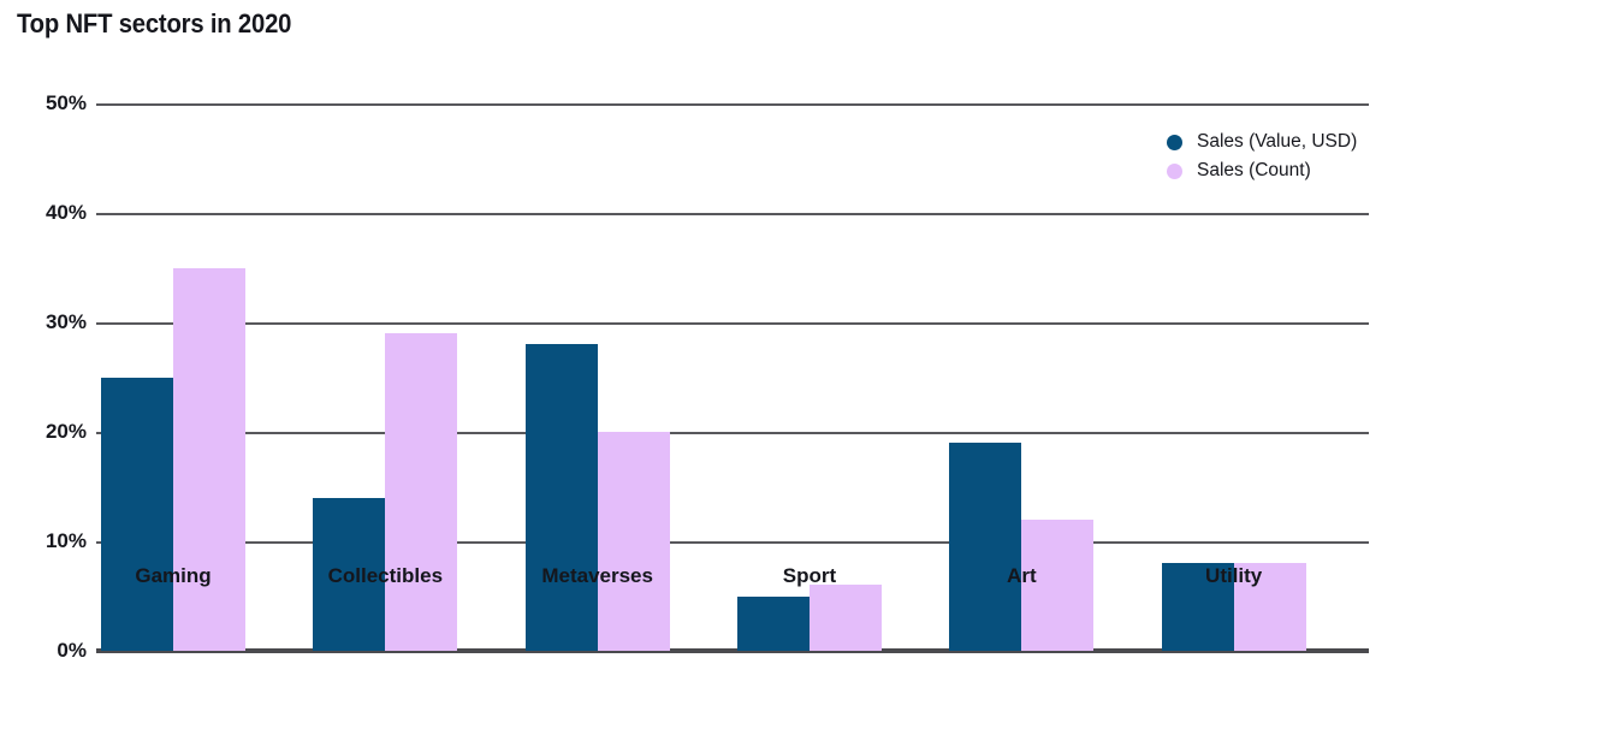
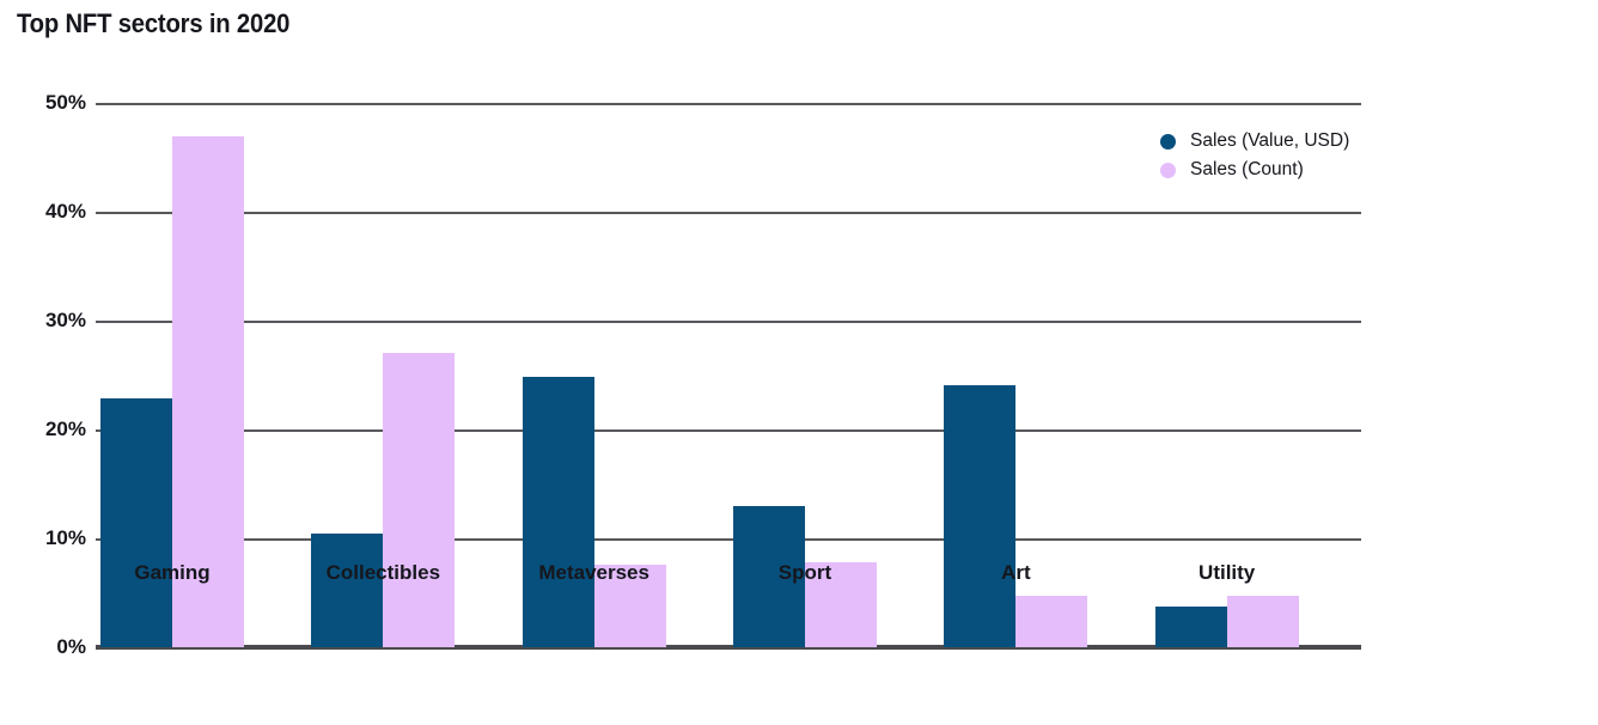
Sales (Value, USD)/Gaming: 25% -> 23%
Sales (Count)/Gaming: 35% -> 47%
Sales (Value, USD)/Collectibles: 14% -> 10%
Sales (Count)/Collectibles: 29% -> 27%
Sales (Value, USD)/Metaverses: 28% -> 25%
Sales (Count)/Metaverses: 20% -> 8%
Sales (Value, USD)/Sport: 5% -> 13%
Sales (Count)/Sport: 6% -> 8%
Sales (Value, USD)/Art: 19% -> 24%
Sales (Count)/Art: 12% -> 5%
Sales (Value, USD)/Utility: 8% -> 4%
Sales (Count)/Utility: 8% -> 5%
